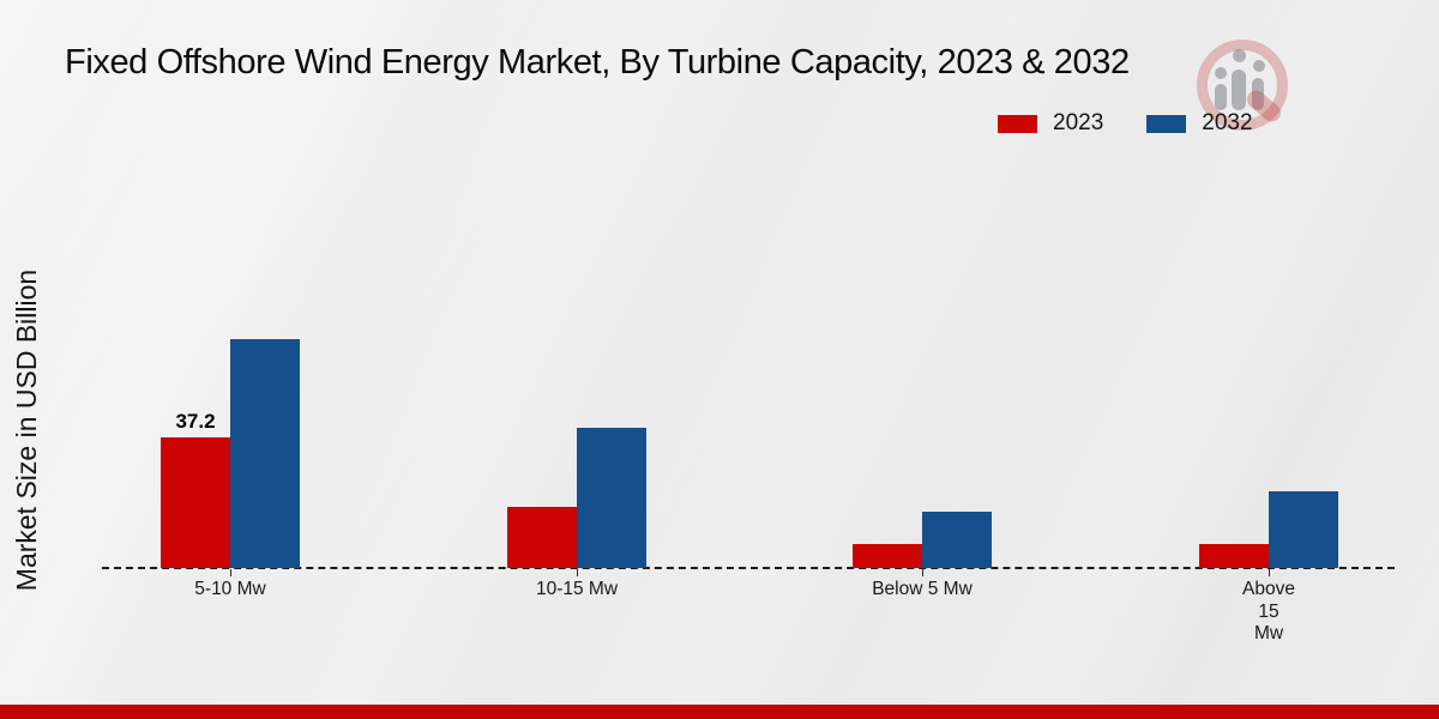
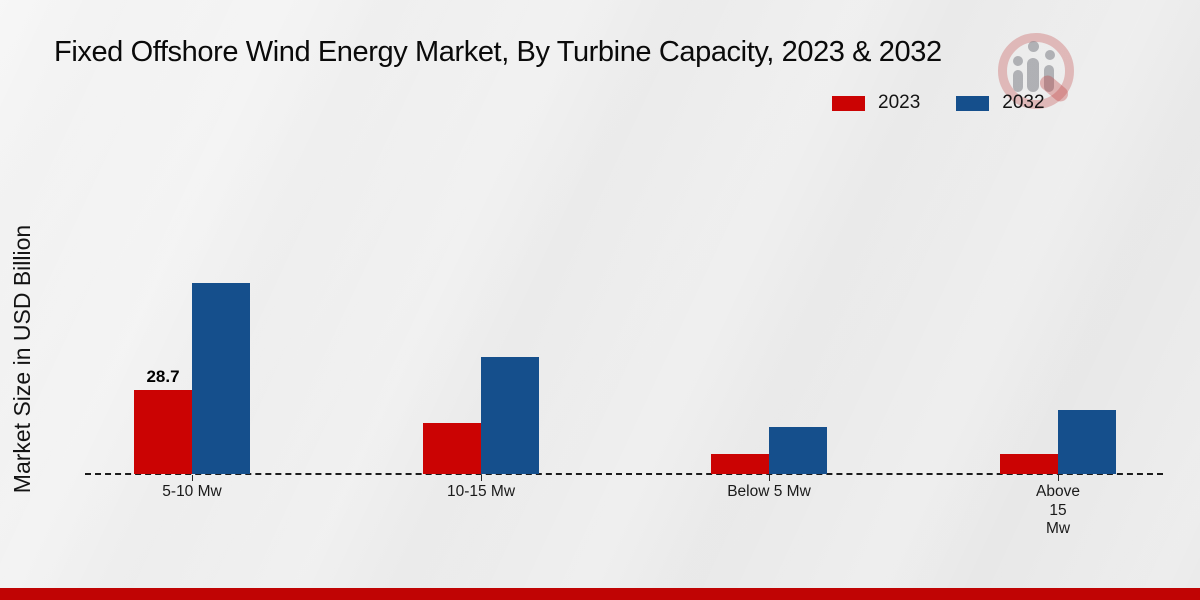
2023/5-10 Mw: 37.2 -> 28.7
